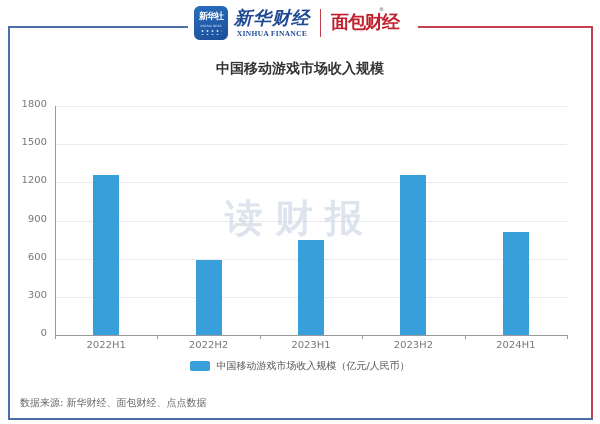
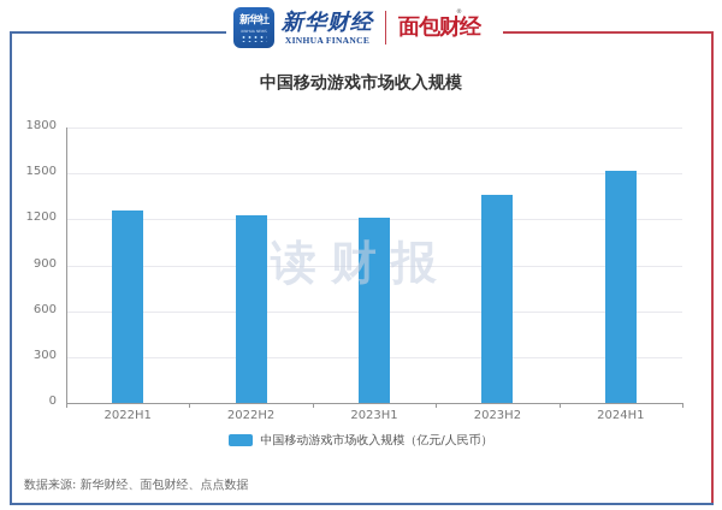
2022H2: 590 -> 1230
2023H1: 750 -> 1210
2023H2: 1260 -> 1360
2024H1: 810 -> 1520
